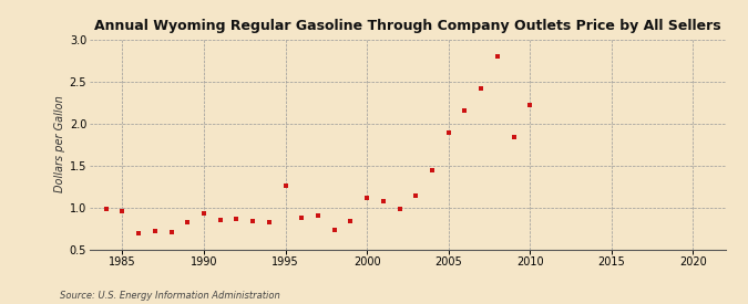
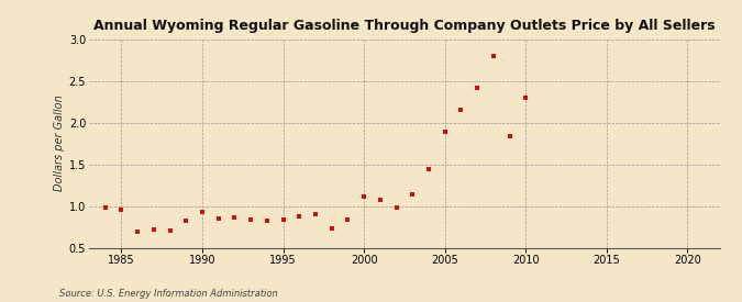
1995: 1.26 -> 0.83
2010: 2.22 -> 2.30
